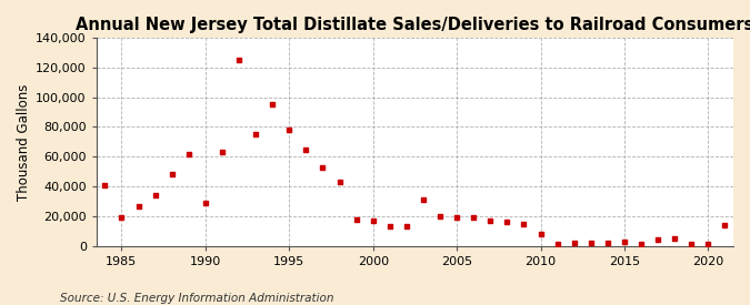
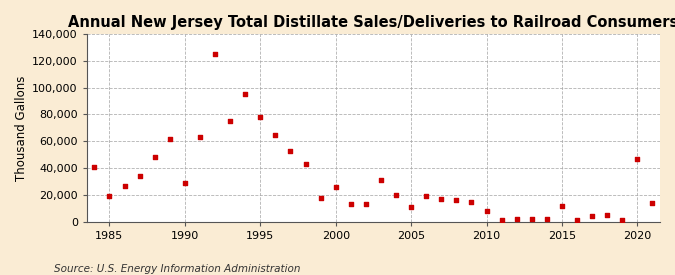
2000: 17,000 -> 26,000
2005: 19,000 -> 11,000
2015: 2,000 -> 12,000
2020: 1,000 -> 47,000
